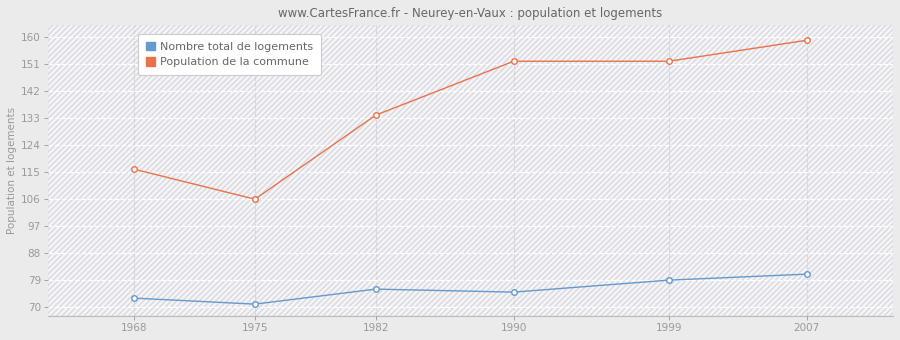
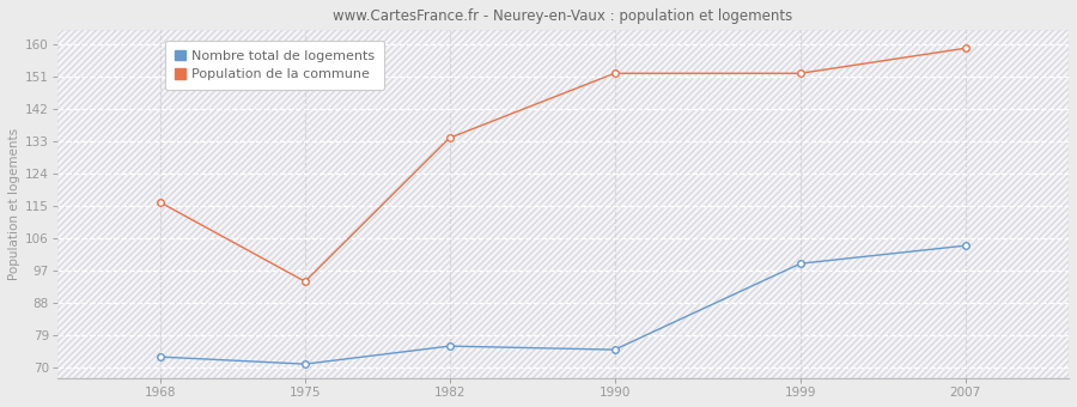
Population de la commune/1975: 106 -> 94
Nombre total de logements/1999: 79 -> 99
Nombre total de logements/2007: 81 -> 104
